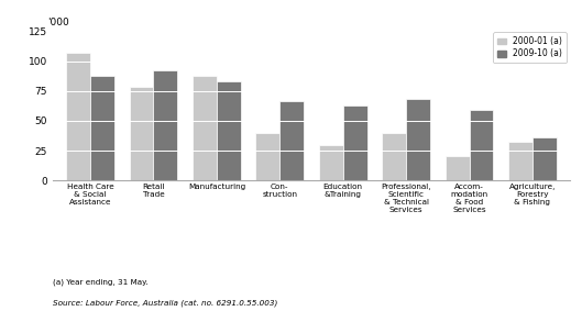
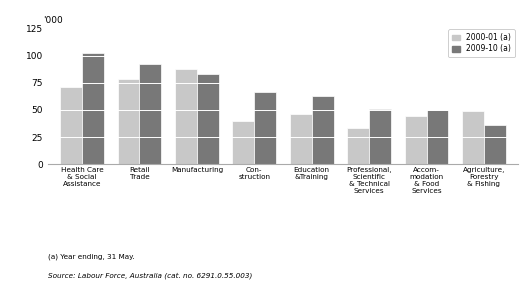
2000-01 (a)/Health Care & Social Assistance: 107 -> 71
2009-10 (a)/Health Care & Social Assistance: 88 -> 103
2000-01 (a)/Education &Training: 30 -> 46
2000-01 (a)/Professional, Scientific & Technical Services: 40 -> 33
2009-10 (a)/Professional, Scientific & Technical Services: 68 -> 51
2000-01 (a)/Accom- modation & Food Services: 20 -> 44
2009-10 (a)/Accom- modation & Food Services: 59 -> 50
2000-01 (a)/Agriculture, Forestry & Fishing: 32 -> 49
